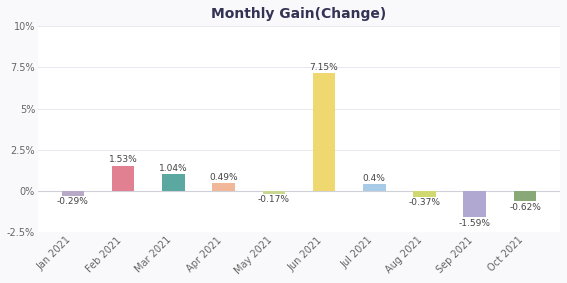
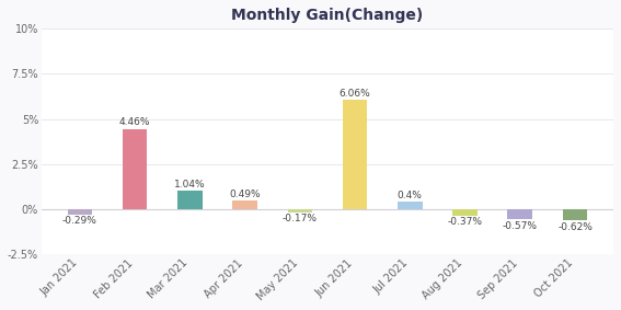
Feb 2021: 1.53% -> 4.46%
Jun 2021: 7.15% -> 6.06%
Sep 2021: -1.59% -> -0.57%
